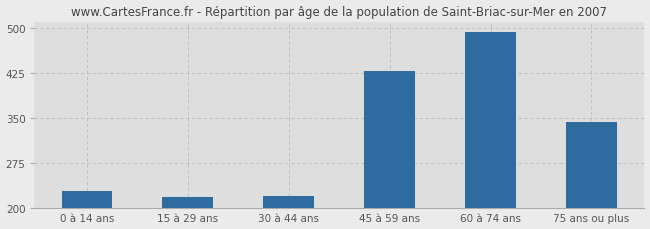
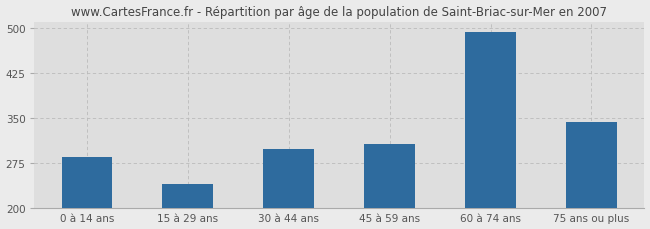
0 à 14 ans: 228 -> 284
15 à 29 ans: 218 -> 240
30 à 44 ans: 220 -> 298
45 à 59 ans: 428 -> 306
